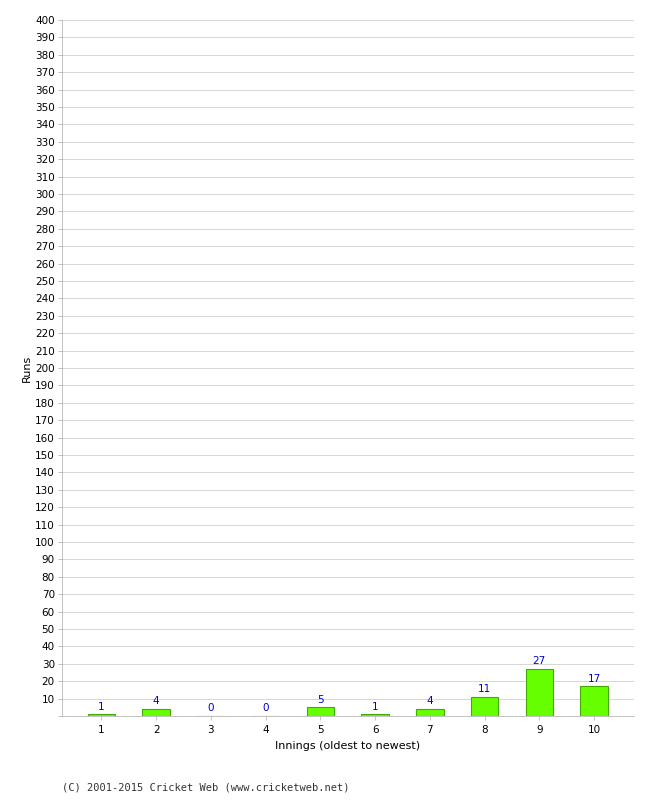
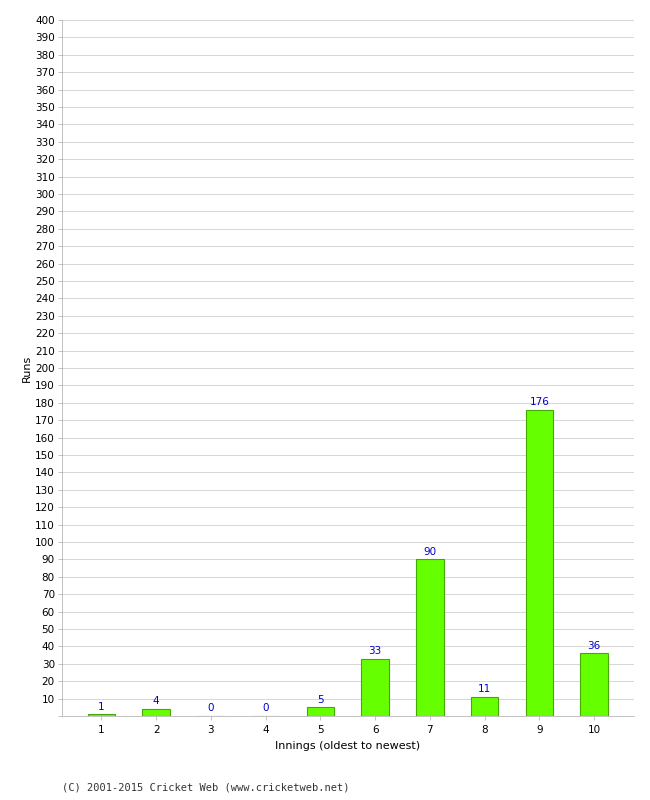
6: 1 -> 33
7: 4 -> 90
9: 27 -> 176
10: 17 -> 36
